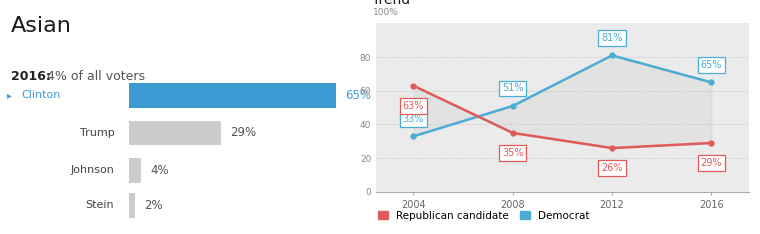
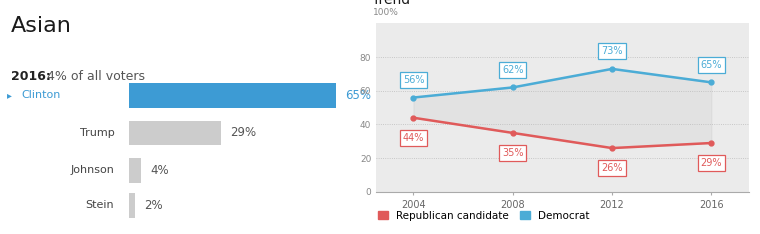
Democrat/2004: 33% -> 56%
Republican candidate/2004: 63% -> 44%
Democrat/2008: 51% -> 62%
Democrat/2012: 81% -> 73%
